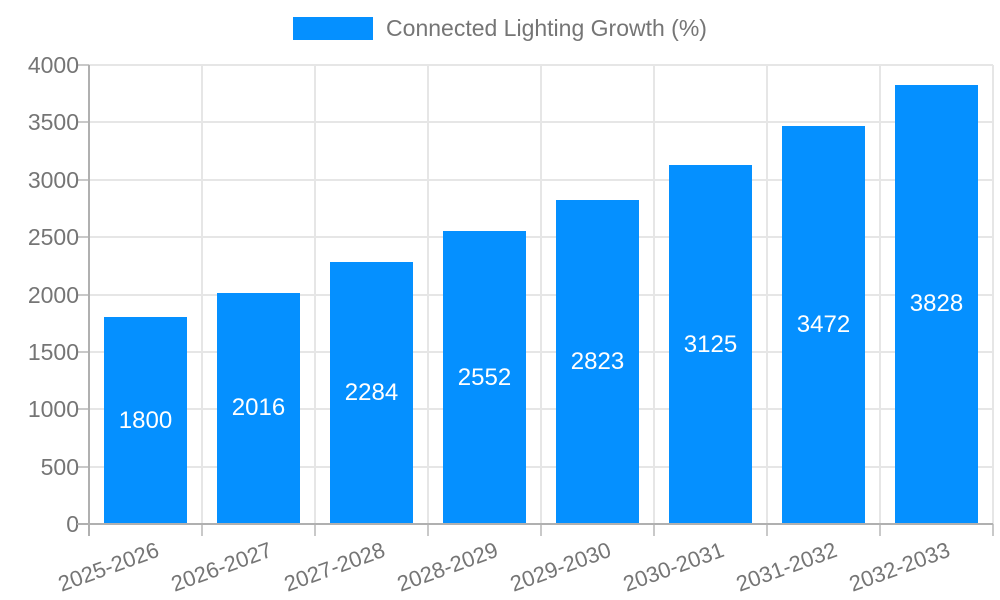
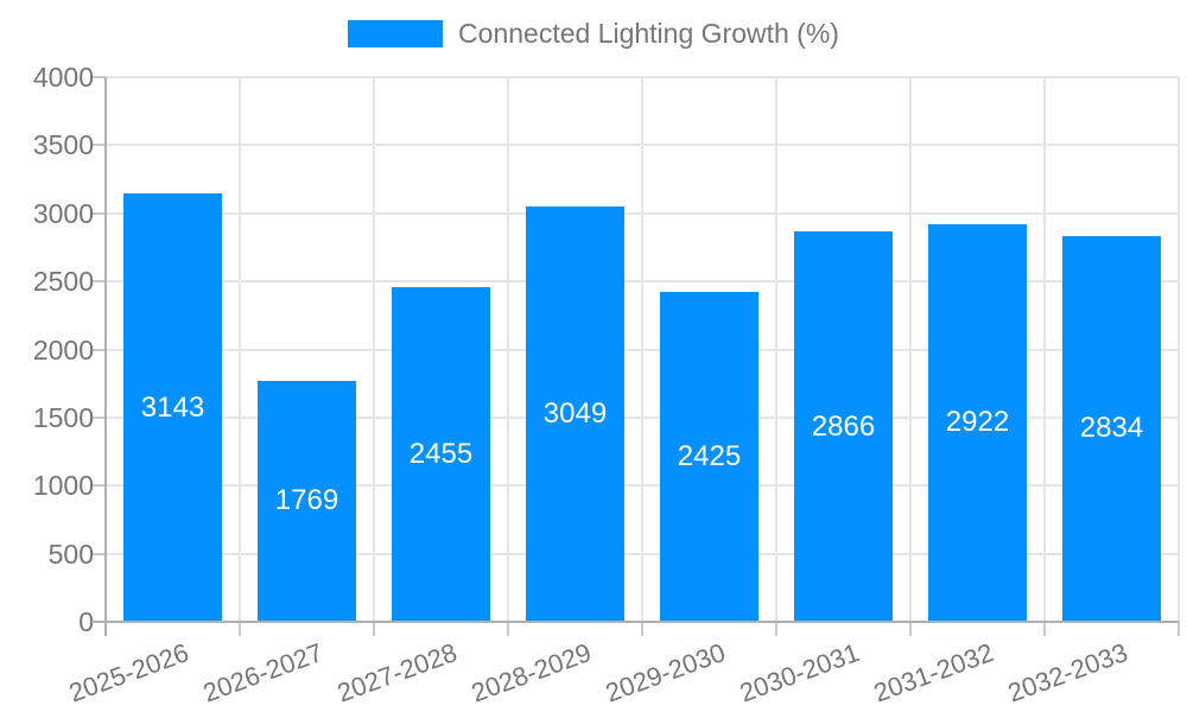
2025-2026: 1800 -> 3143
2026-2027: 2016 -> 1769
2027-2028: 2284 -> 2455
2028-2029: 2552 -> 3049
2029-2030: 2823 -> 2425
2030-2031: 3125 -> 2866
2031-2032: 3472 -> 2922
2032-2033: 3828 -> 2834
